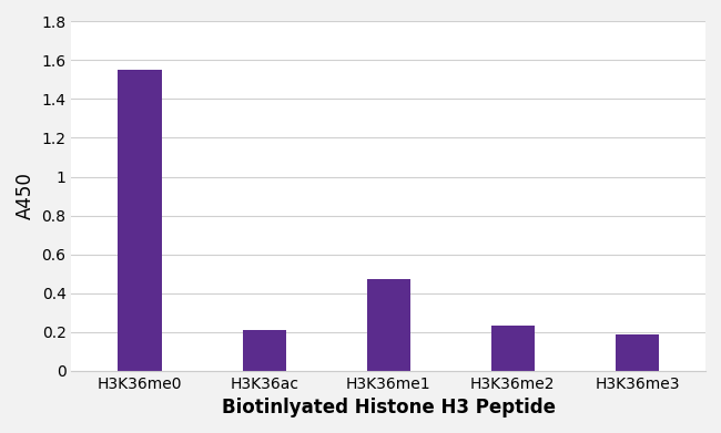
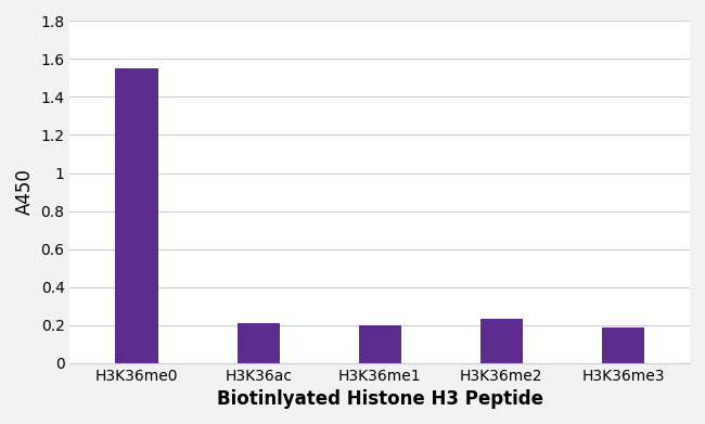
H3K36me1: 0.47 -> 0.20
